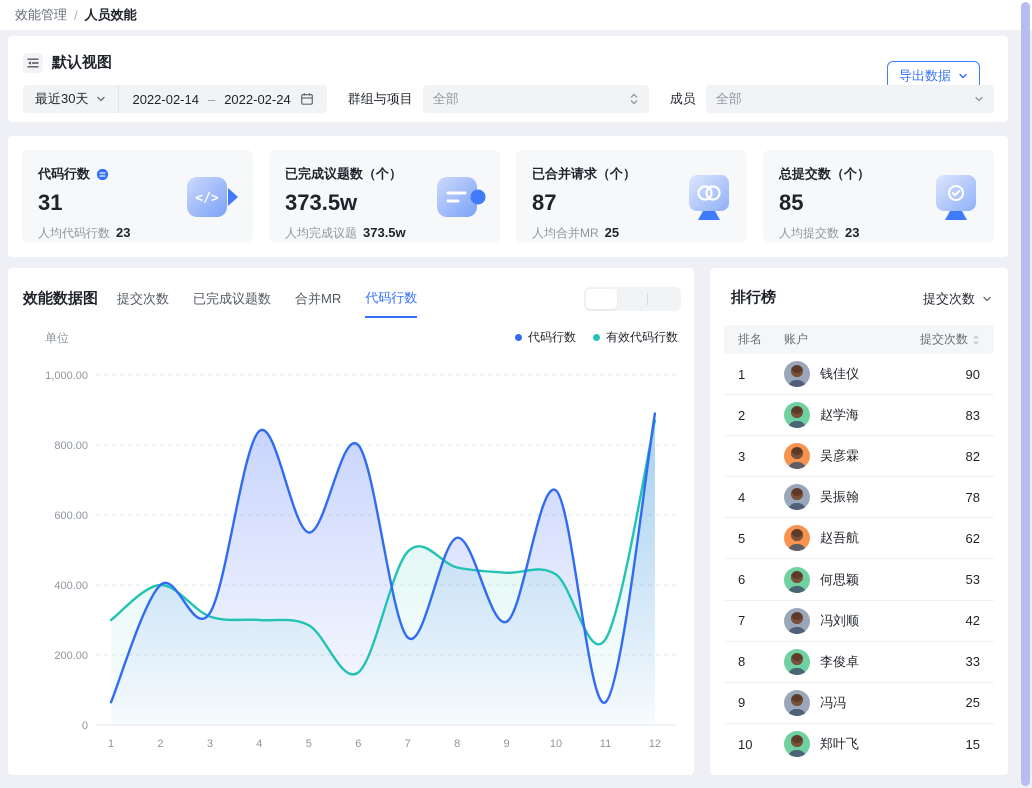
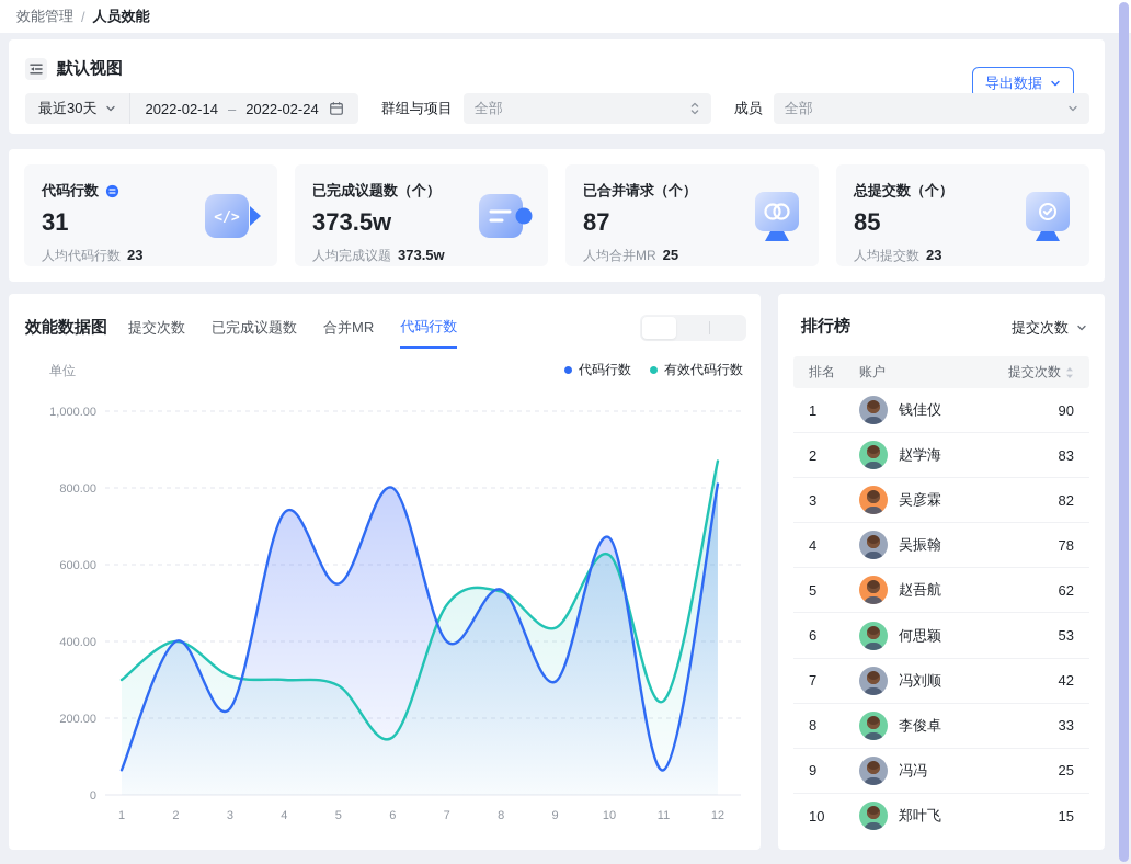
代码行数/3: 320 -> 220
代码行数/4: 840 -> 740
代码行数/7: 250 -> 400
有效代码行数/8: 450 -> 530
有效代码行数/10: 430 -> 620
代码行数/12: 890 -> 810
